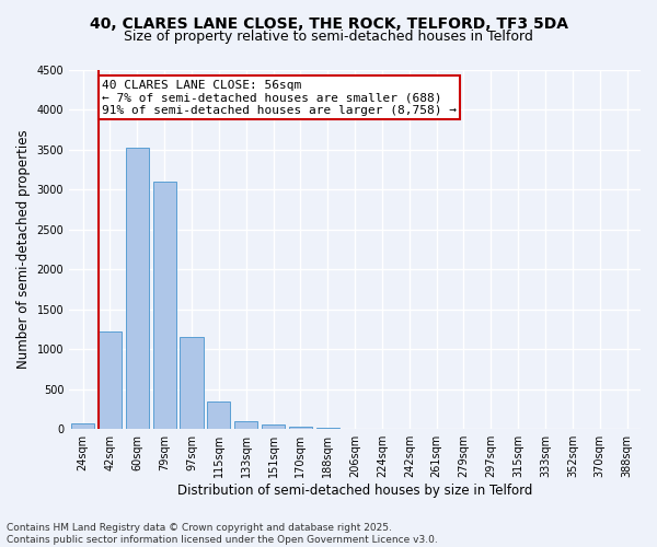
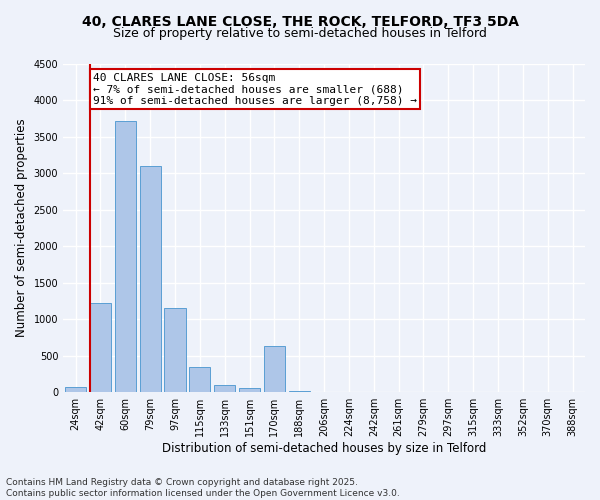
60sqm: 3520 -> 3720
170sqm: 30 -> 640
